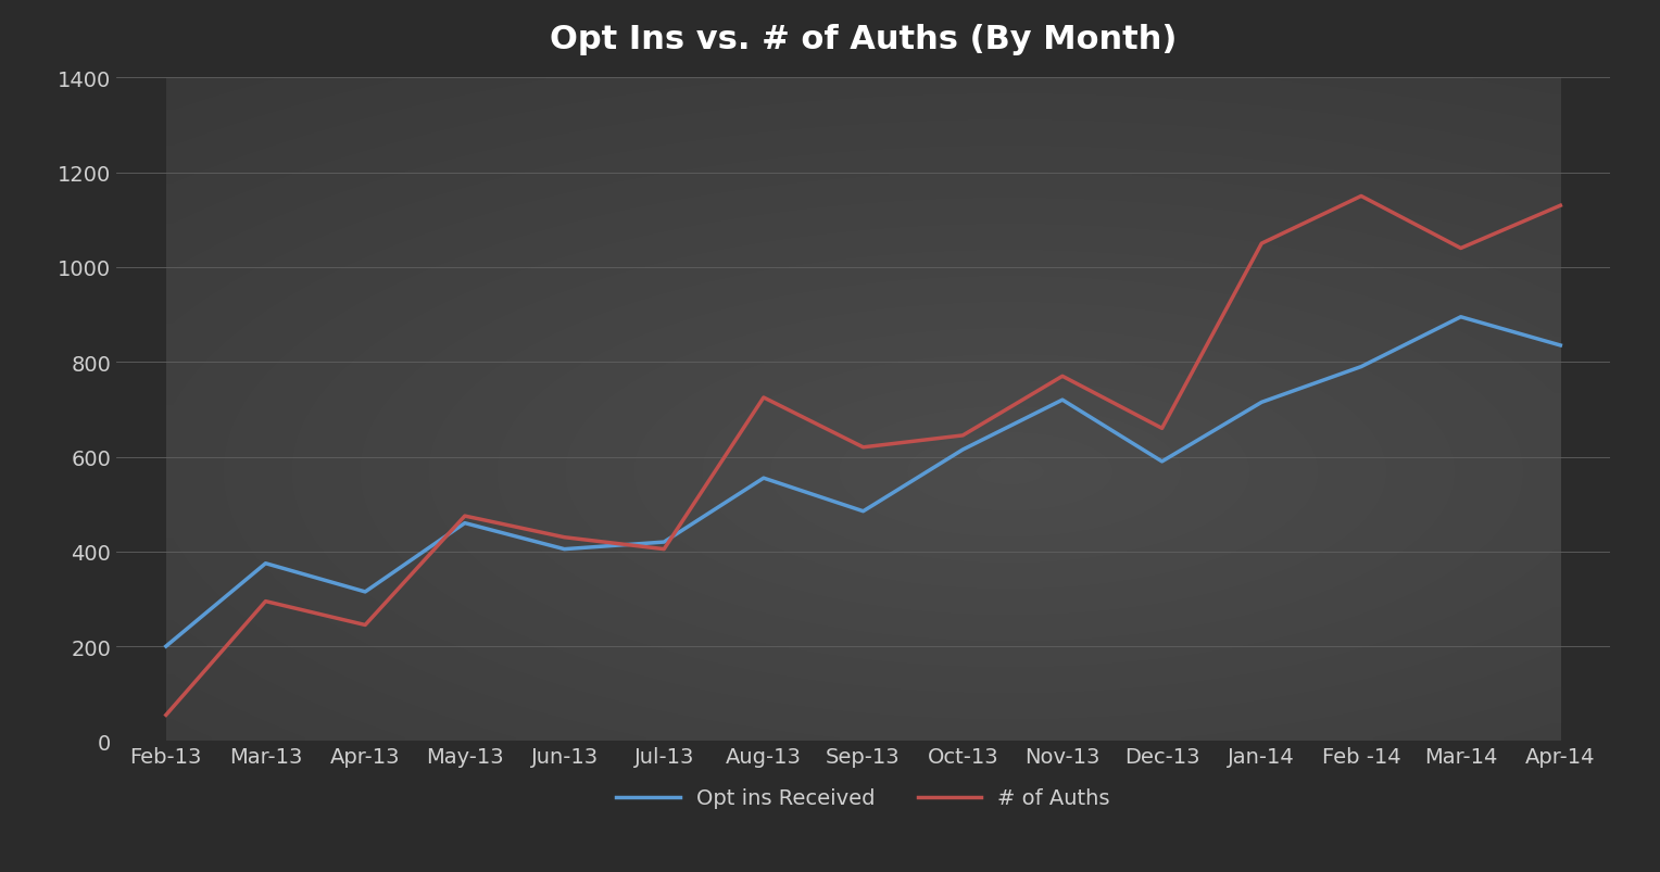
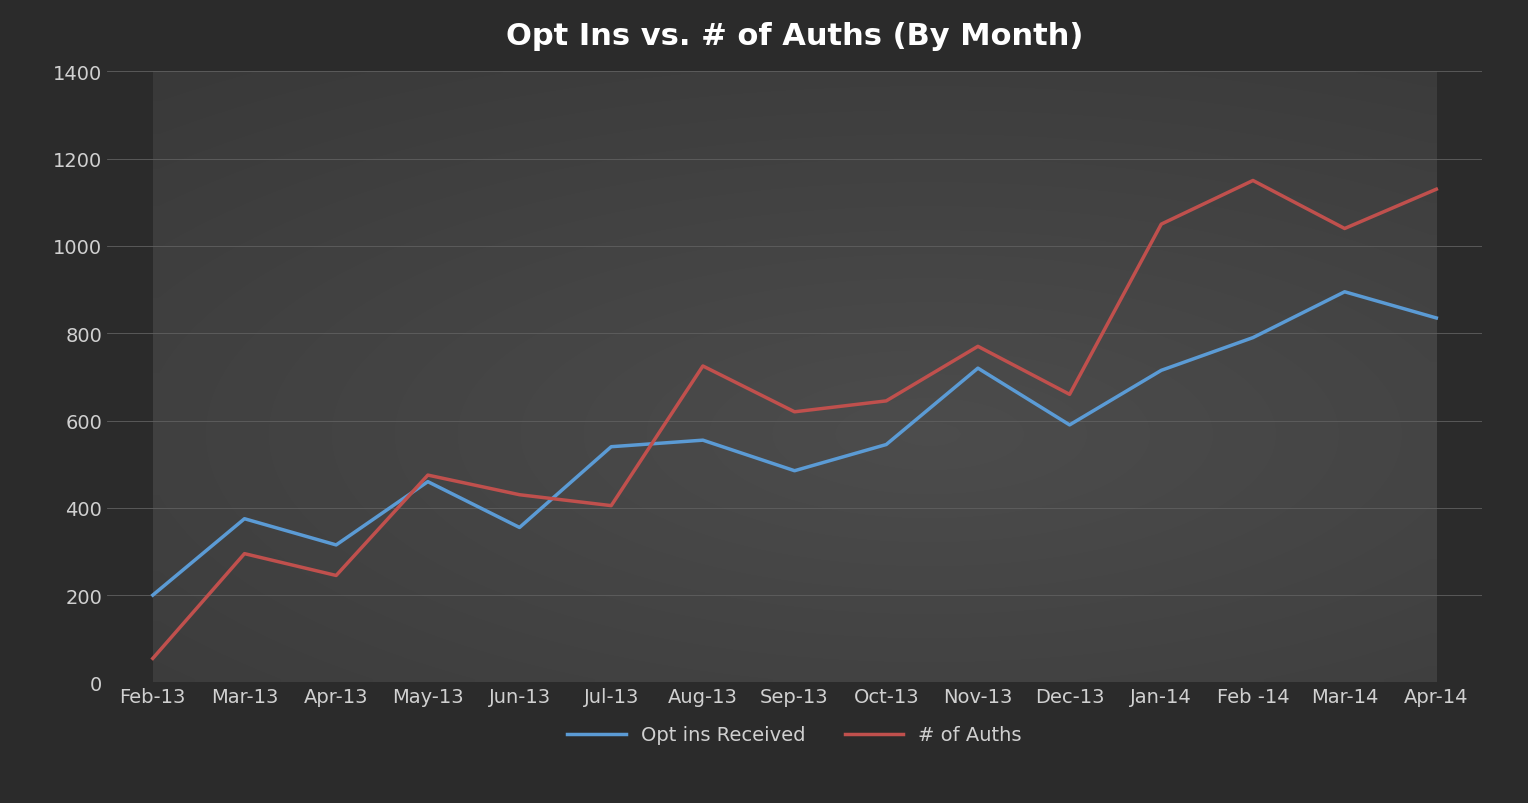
Opt ins Received/Jun-13: 405 -> 355
Opt ins Received/Jul-13: 420 -> 540
Opt ins Received/Oct-13: 615 -> 545
